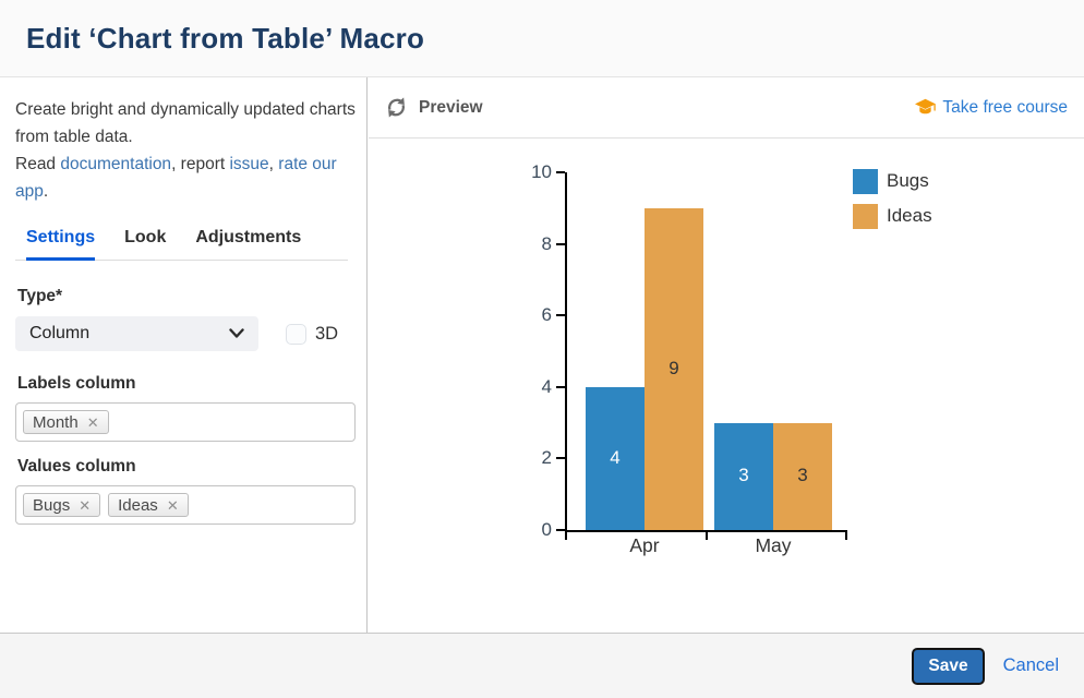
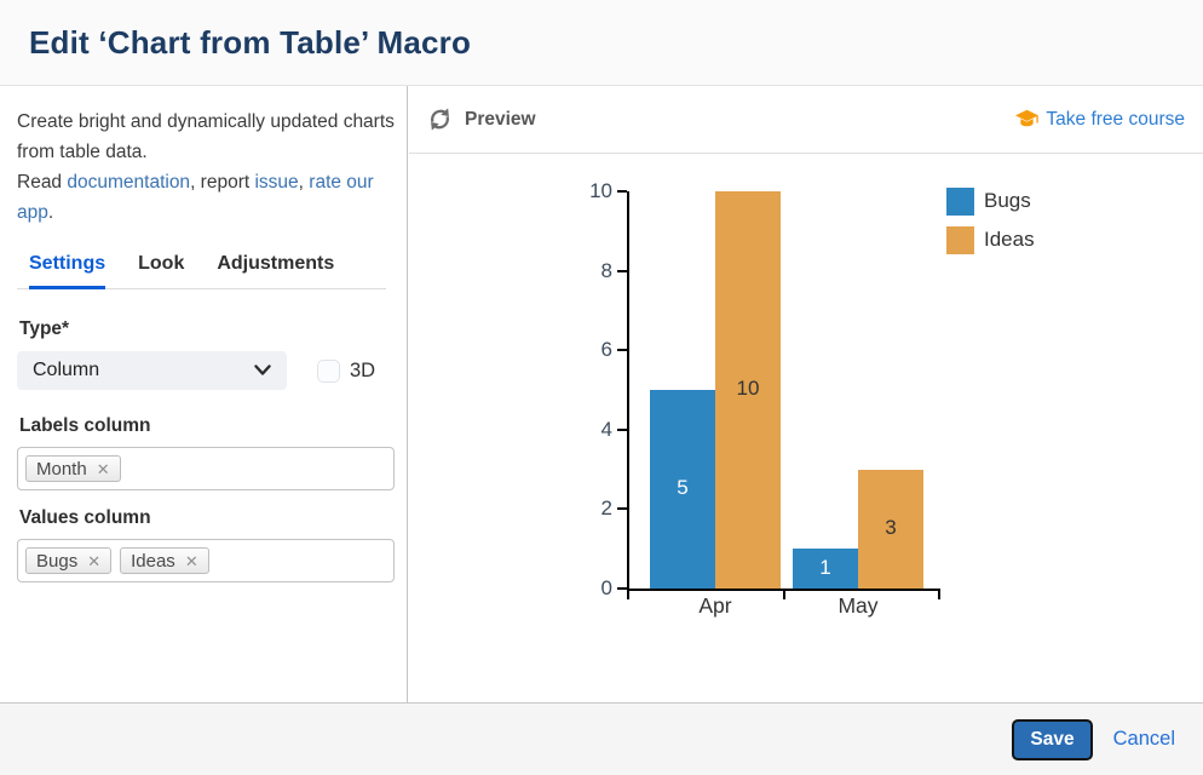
Bugs/Apr: 4 -> 5
Ideas/Apr: 9 -> 10
Bugs/May: 3 -> 1
